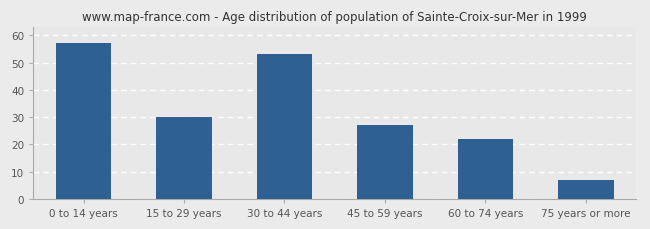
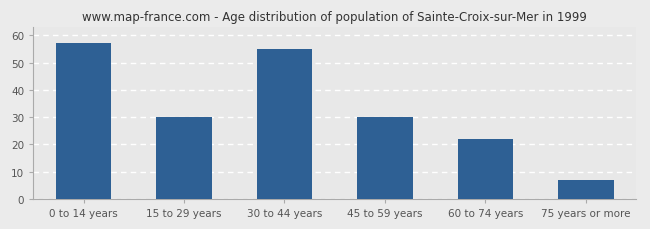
30 to 44 years: 53 -> 55
45 to 59 years: 27 -> 30
